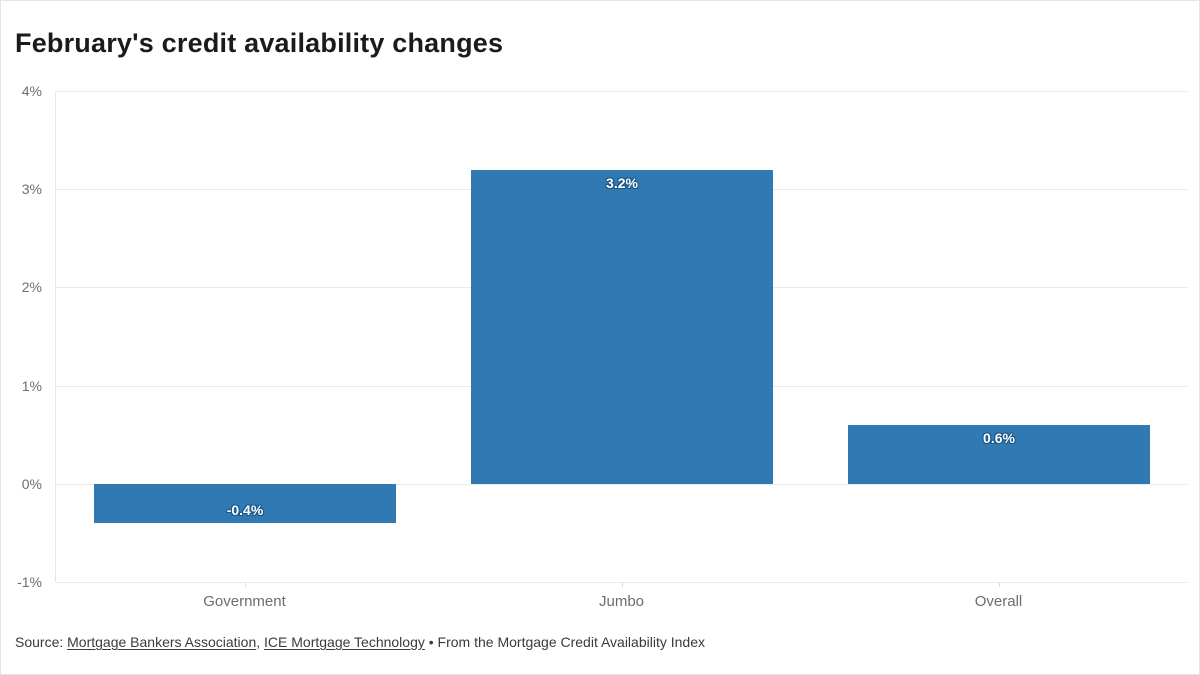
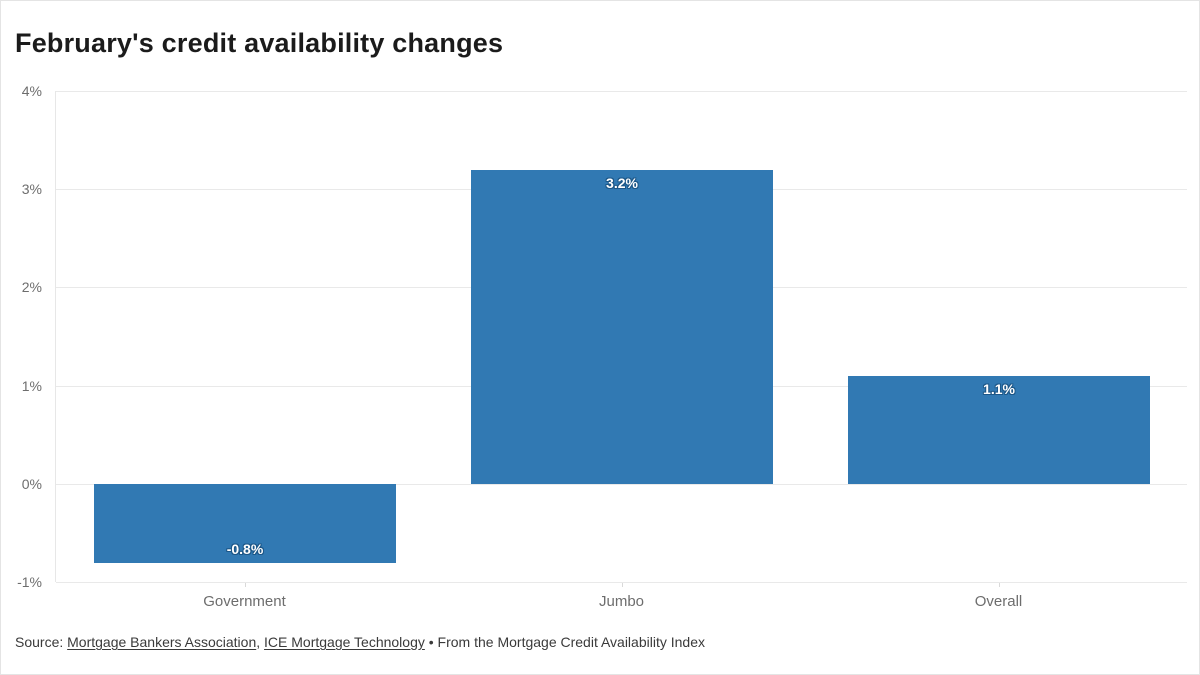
Government: -0.4% -> -0.8%
Overall: 0.6% -> 1.1%
